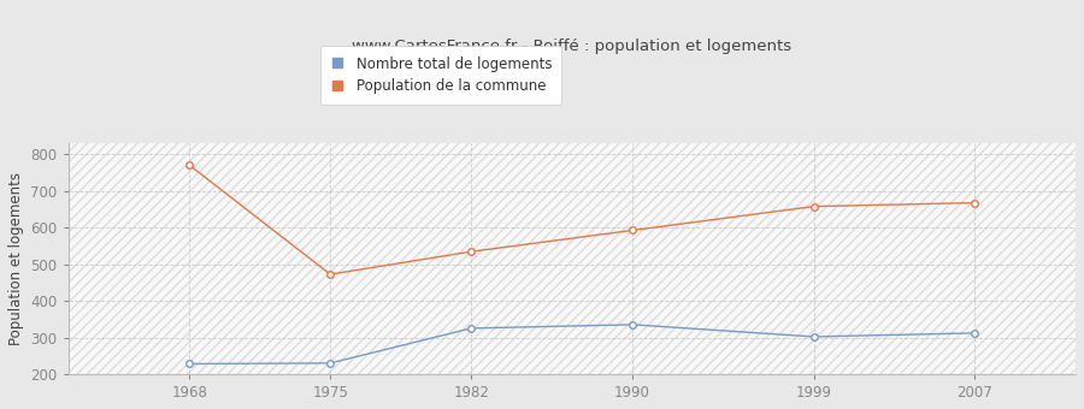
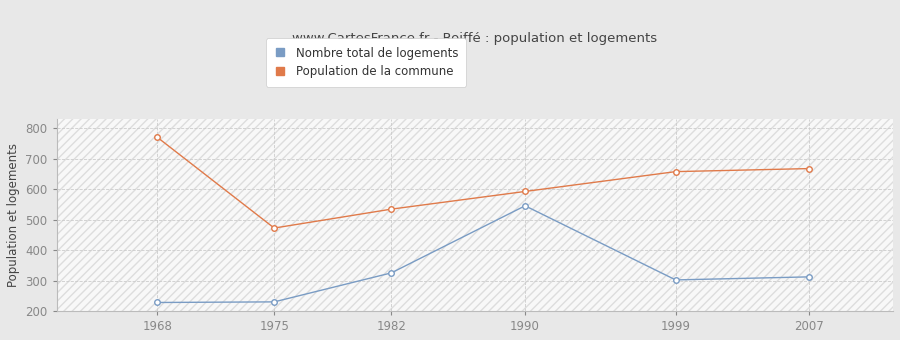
Nombre total de logements/1990: 335 -> 545
